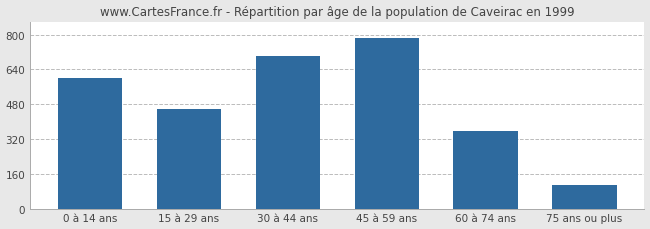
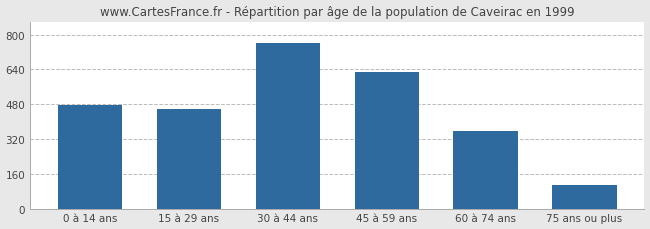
0 à 14 ans: 600 -> 475
30 à 44 ans: 700 -> 760
45 à 59 ans: 785 -> 630
